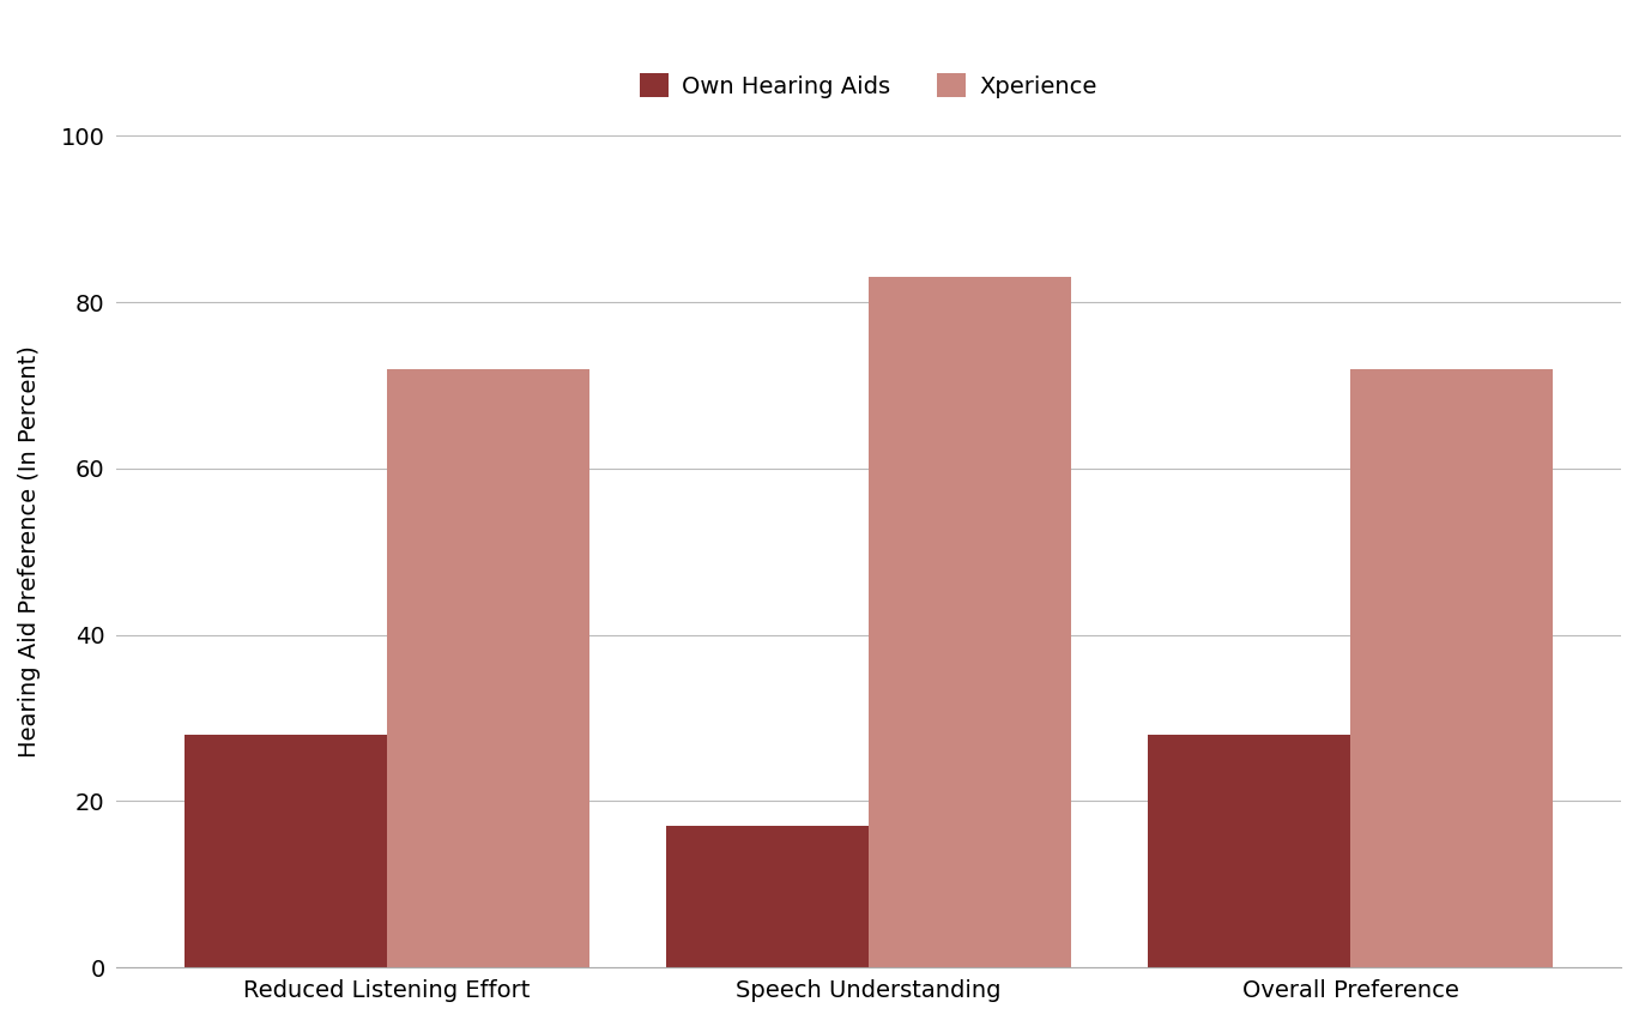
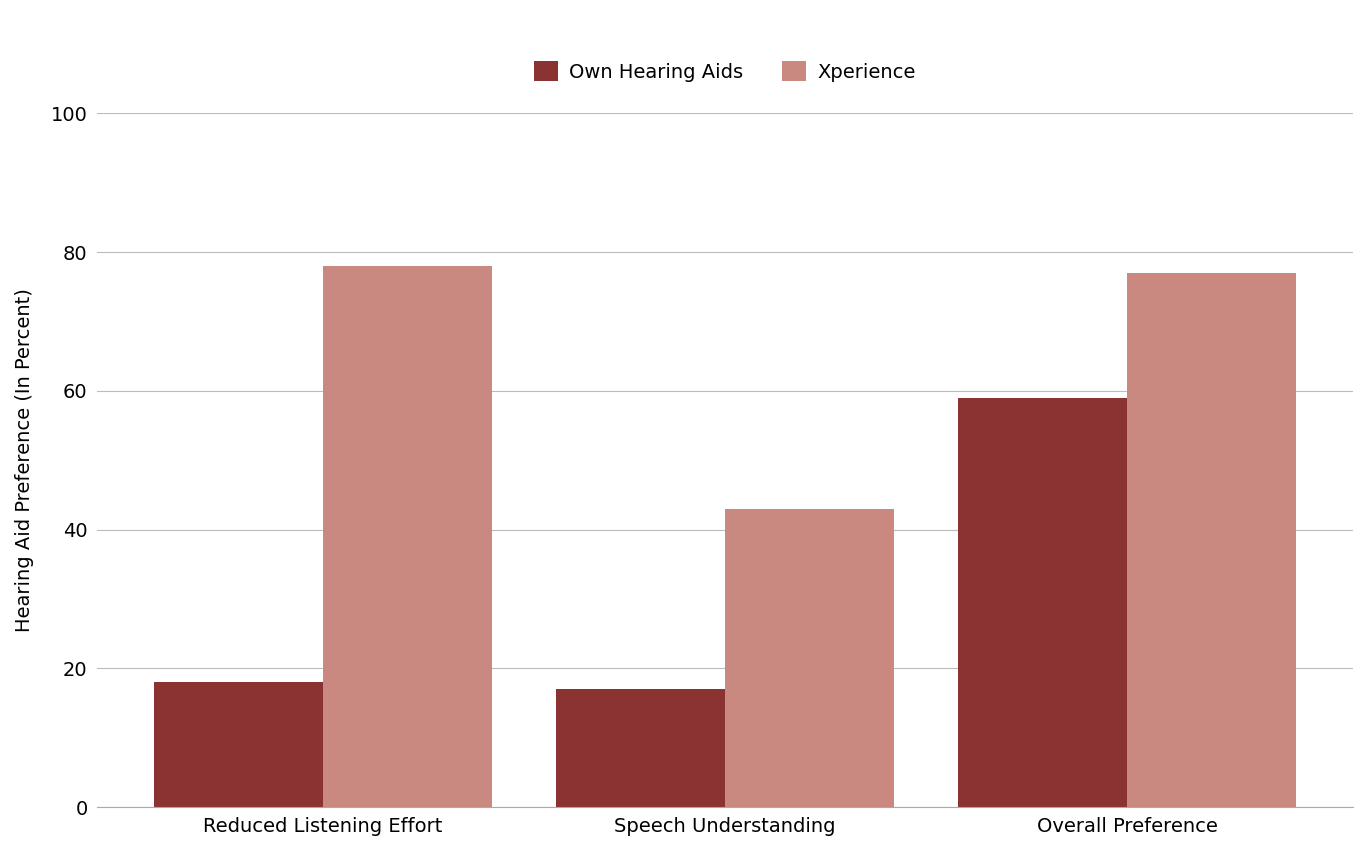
Own Hearing Aids/Reduced Listening Effort: 28 -> 18
Xperience/Reduced Listening Effort: 72 -> 78
Xperience/Speech Understanding: 83 -> 43
Own Hearing Aids/Overall Preference: 28 -> 59
Xperience/Overall Preference: 72 -> 77
